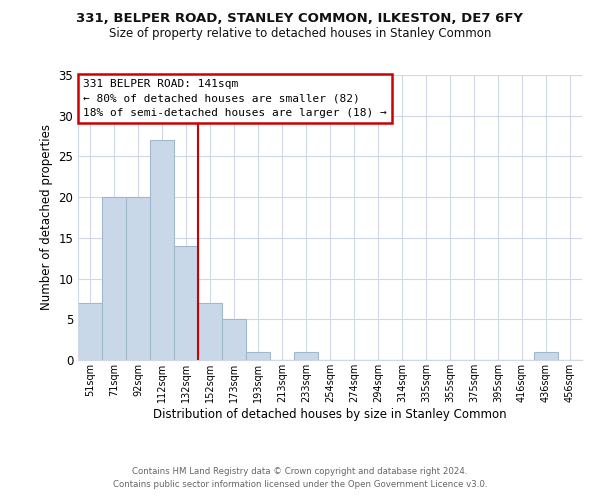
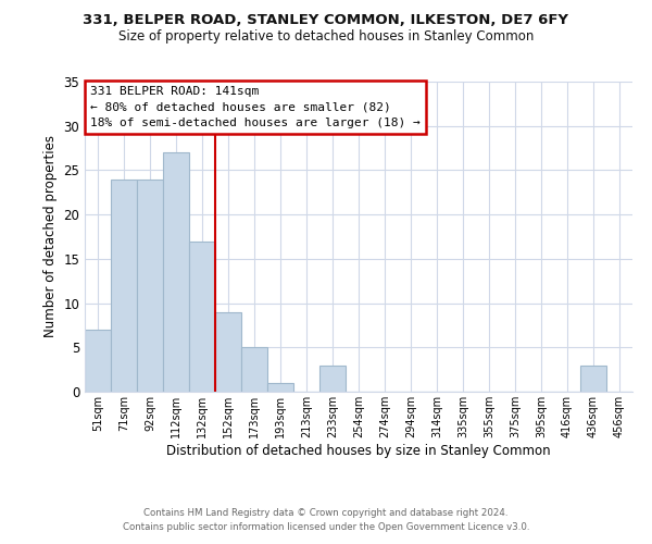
71sqm: 20 -> 24
92sqm: 20 -> 24
132sqm: 14 -> 17
152sqm: 7 -> 9
233sqm: 1 -> 3
436sqm: 1 -> 3
